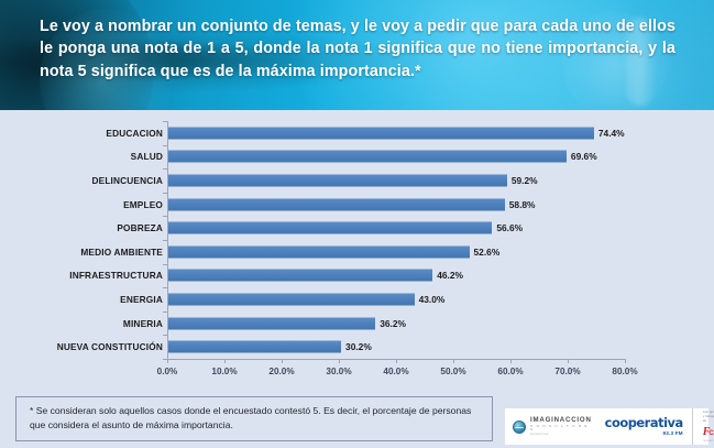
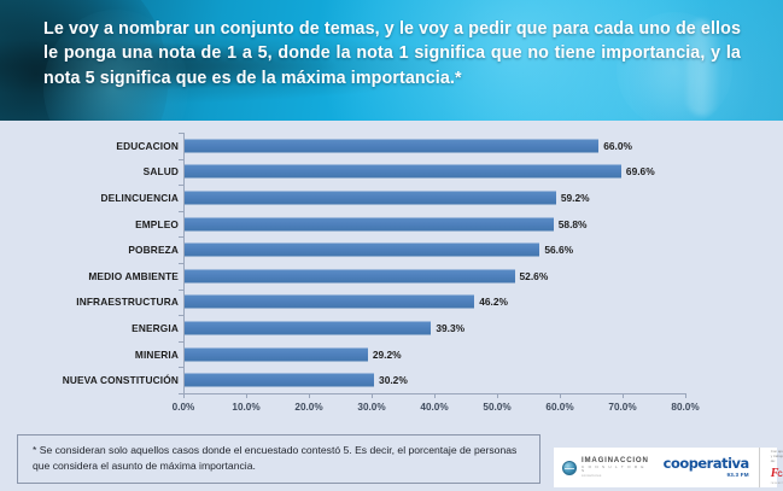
EDUCACION: 74.4% -> 66.0%
ENERGIA: 43.0% -> 39.3%
MINERIA: 36.2% -> 29.2%
